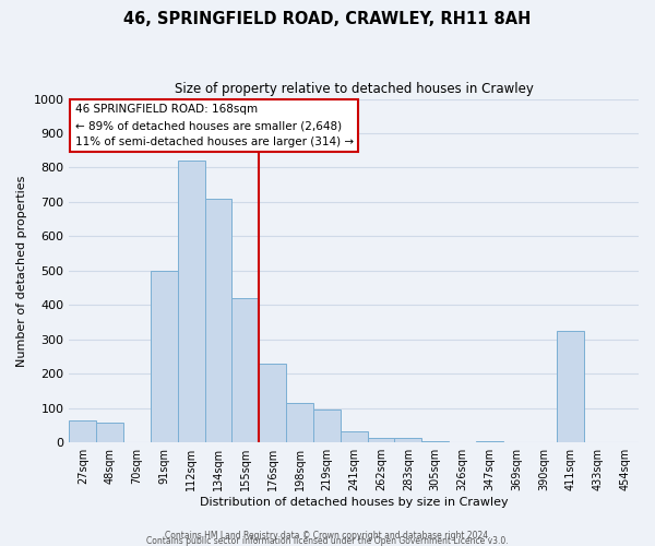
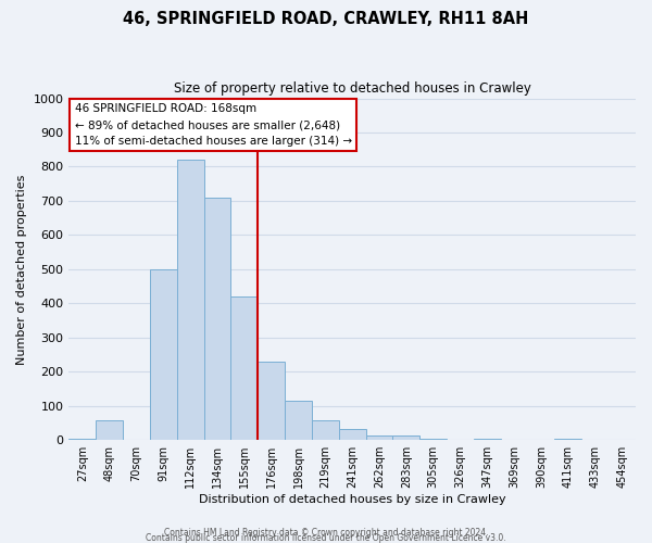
27sqm: 65 -> 5
219sqm: 95 -> 58
411sqm: 325 -> 5
